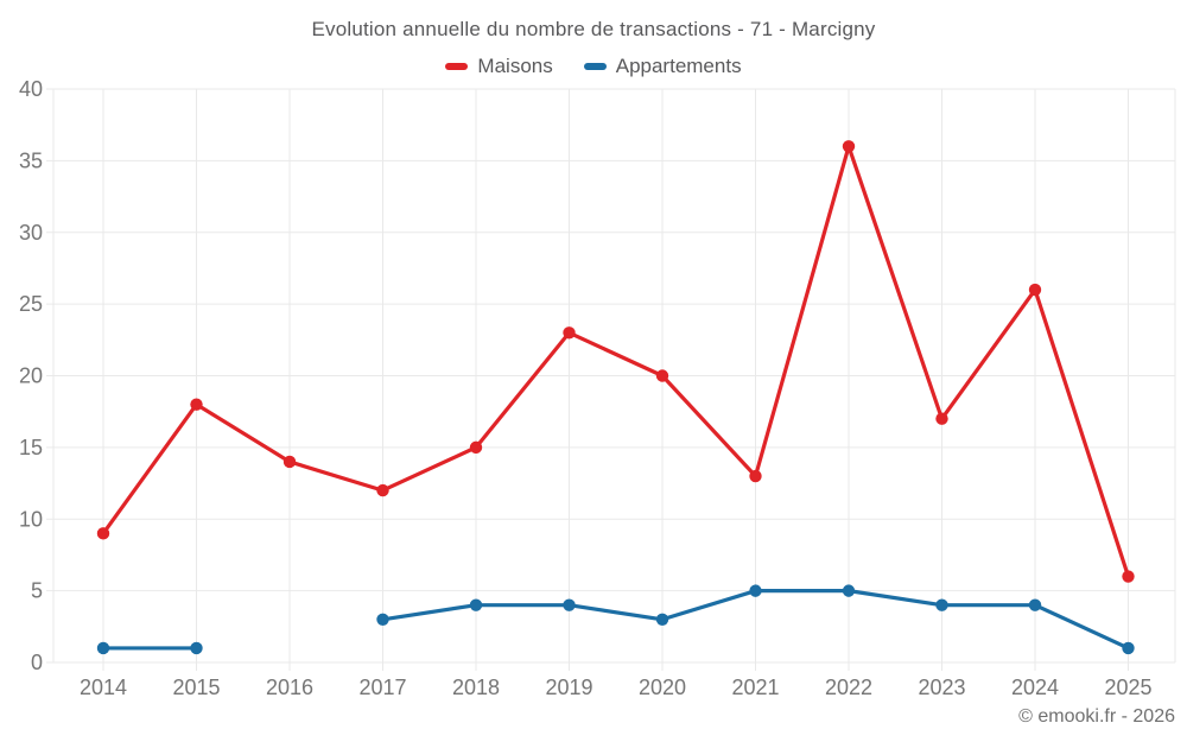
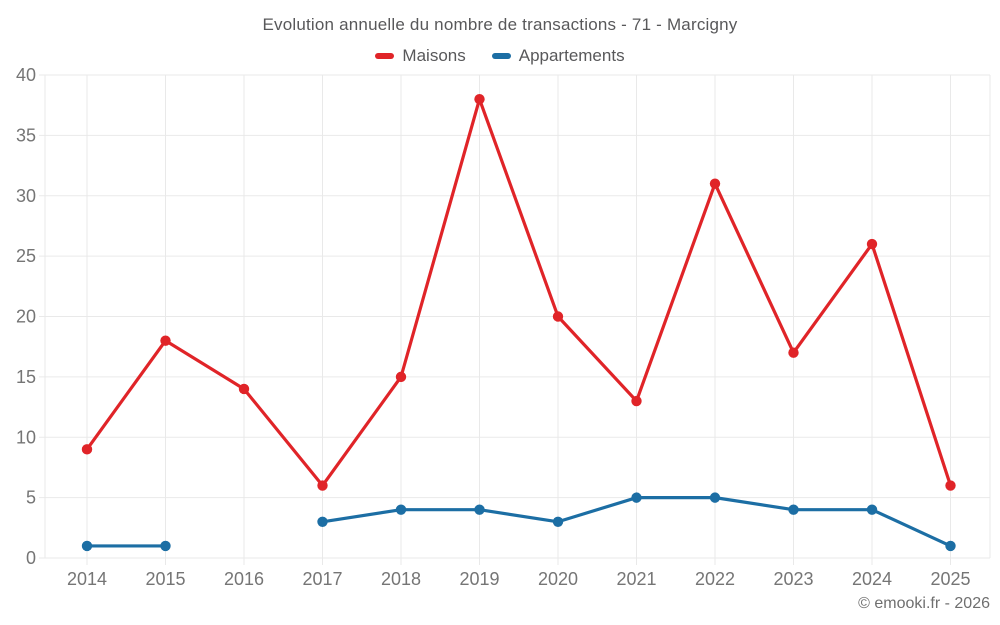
Maisons/2017: 12 -> 6
Maisons/2019: 23 -> 38
Maisons/2022: 36 -> 31
